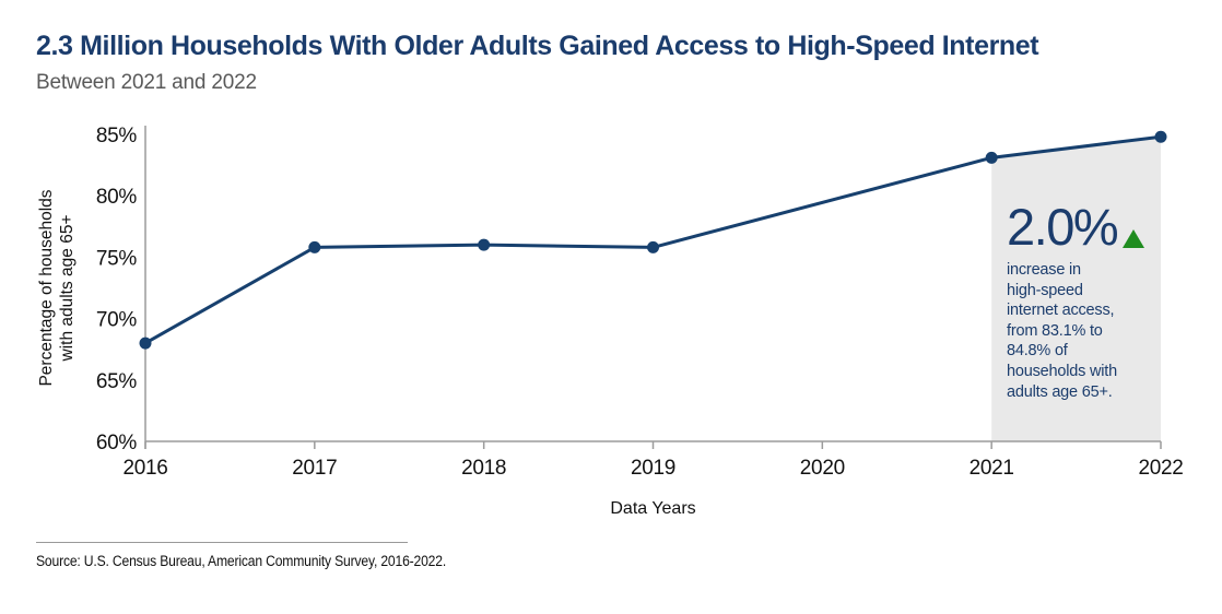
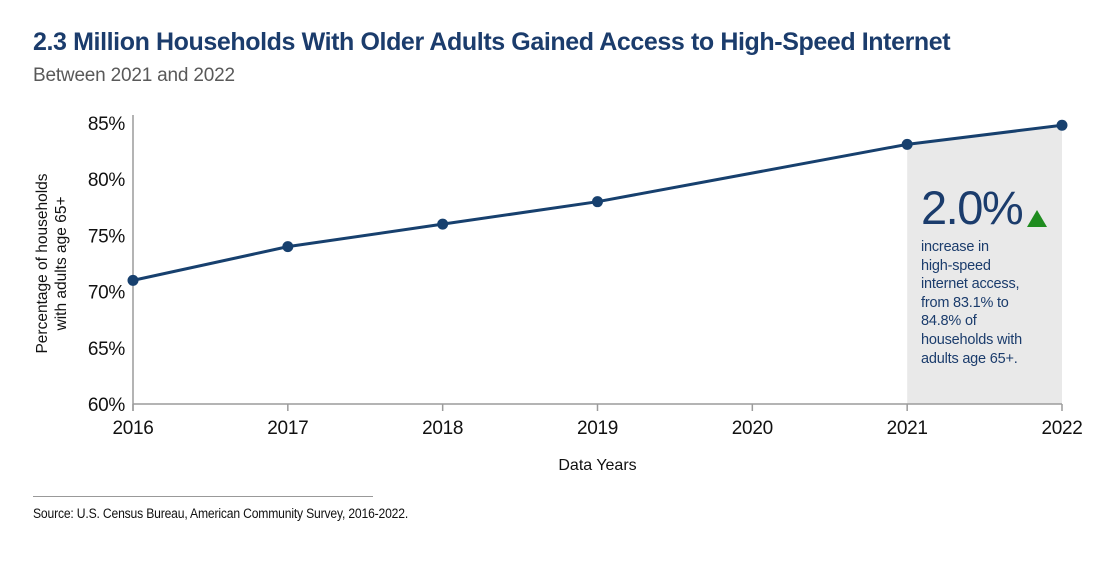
2016: 68.0% -> 71.0%
2017: 75.8% -> 74.0%
2019: 75.8% -> 78.0%
